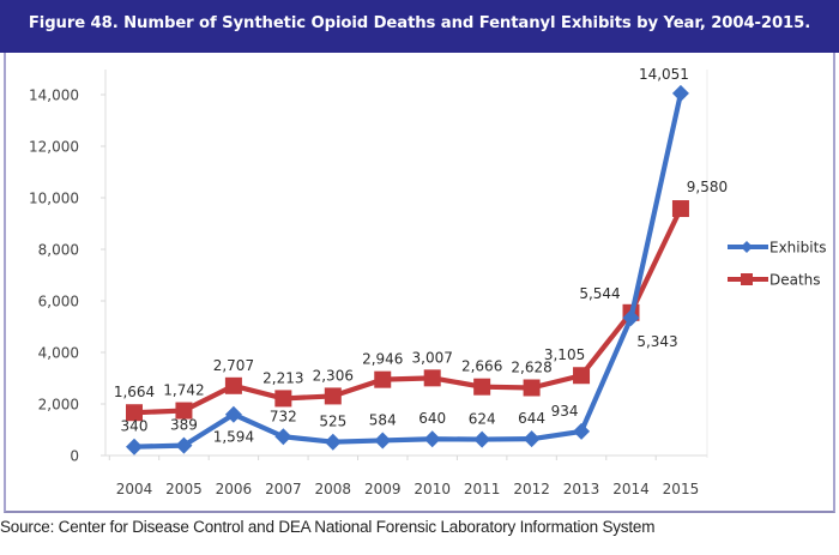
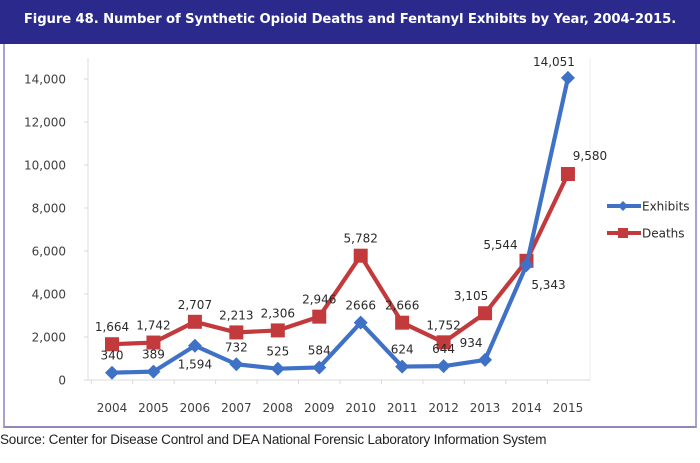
Exhibits/2010: 640 -> 2666
Deaths/2010: 3,007 -> 5,782
Deaths/2012: 2,628 -> 1,752
